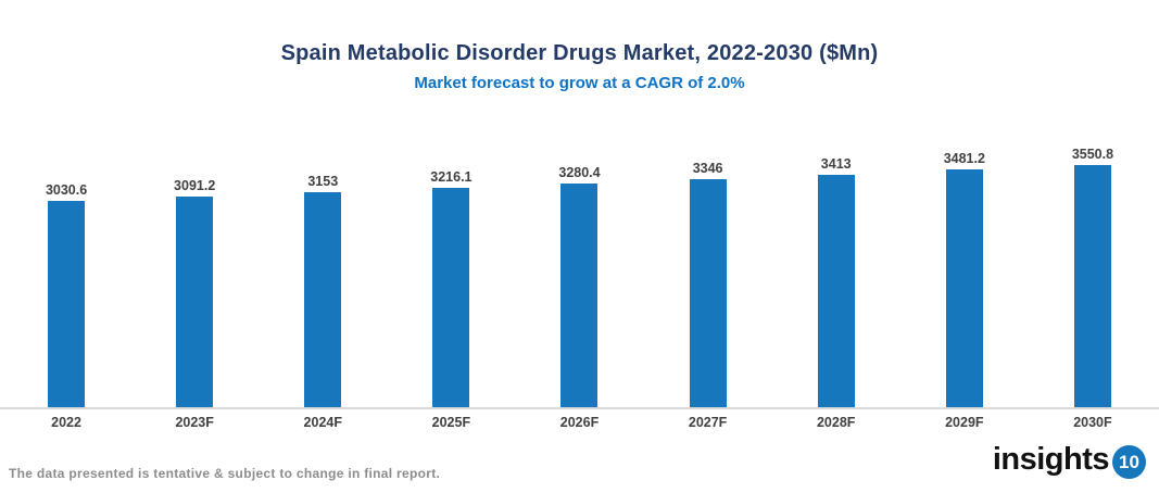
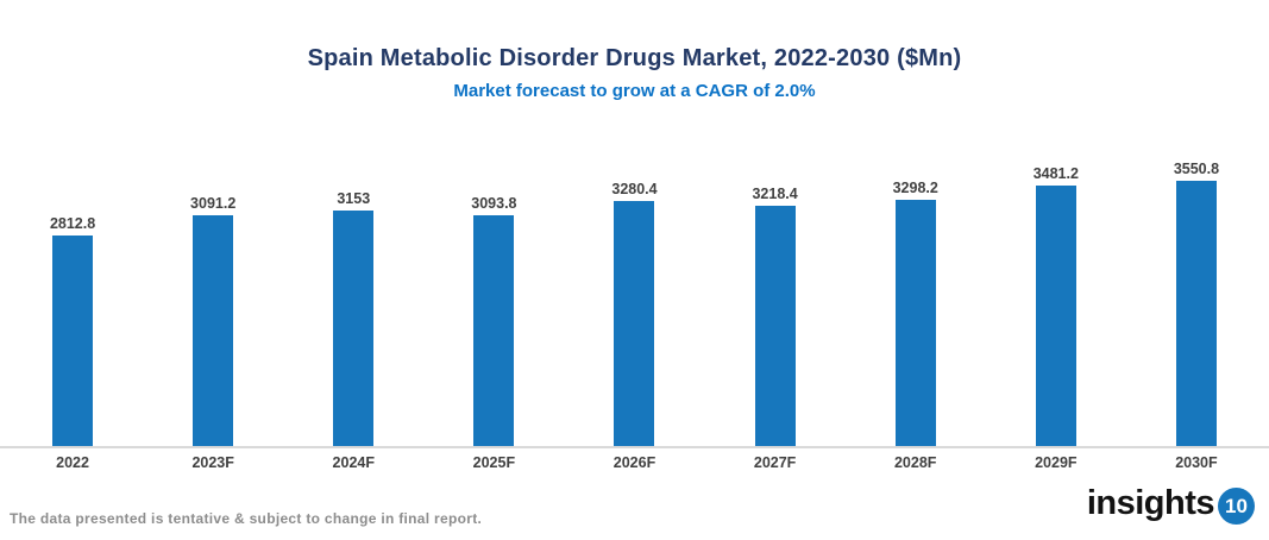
2022: 3030.6 -> 2812.8
2025F: 3216.1 -> 3093.8
2027F: 3346 -> 3218.4
2028F: 3413 -> 3298.2
